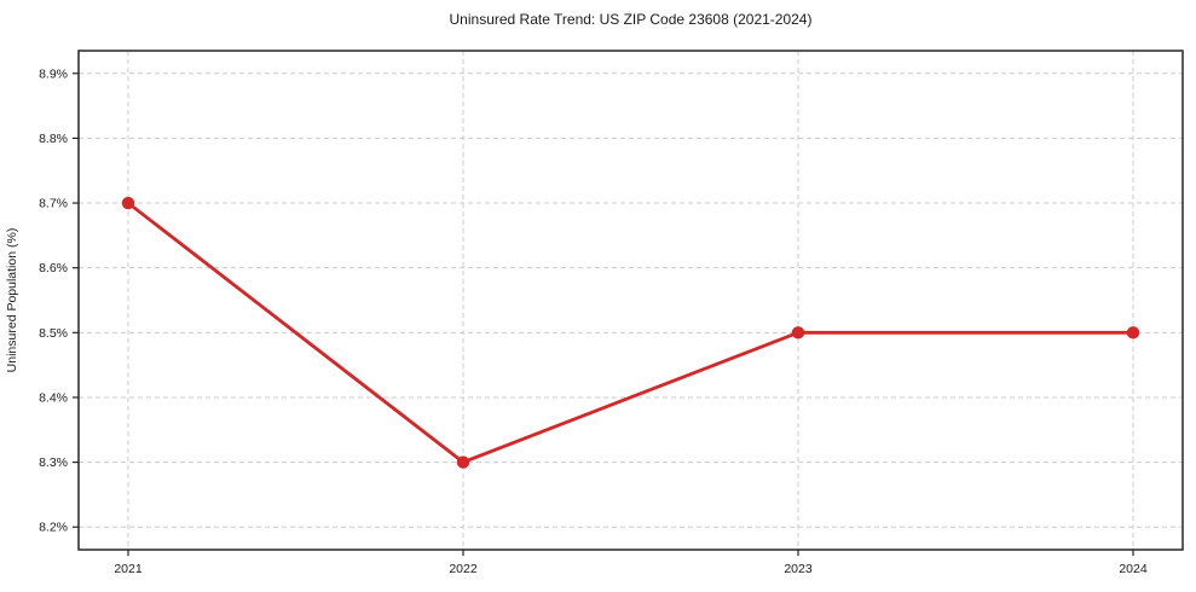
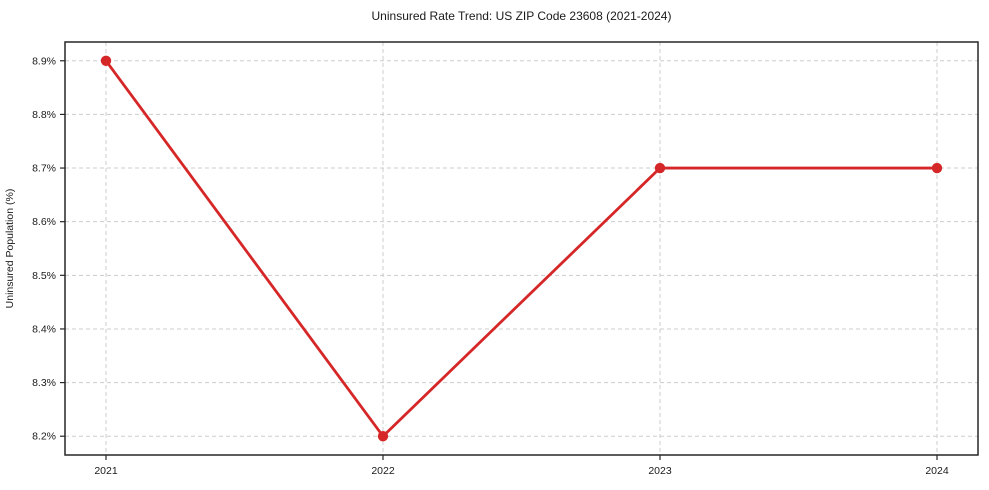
2021: 8.7% -> 8.9%
2022: 8.3% -> 8.2%
2023: 8.5% -> 8.7%
2024: 8.5% -> 8.7%
